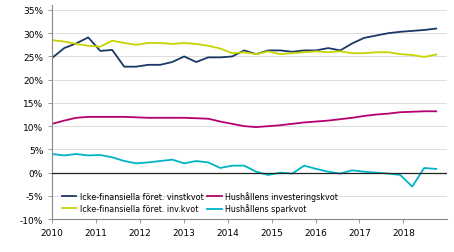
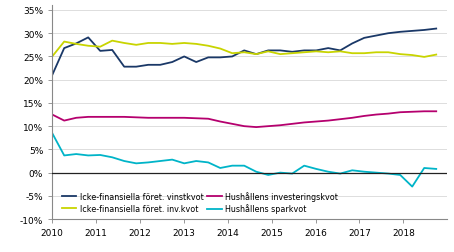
Icke-finansiella föret. vinstkvot/2010: 24.7% -> 21.0%
Icke-finansiella föret. inv.kvot/2010: 28.5% -> 25.0%
Hushållens investeringskvot/2010: 10.5% -> 12.5%
Hushållens sparkvot/2010: 4.0% -> 8.5%
